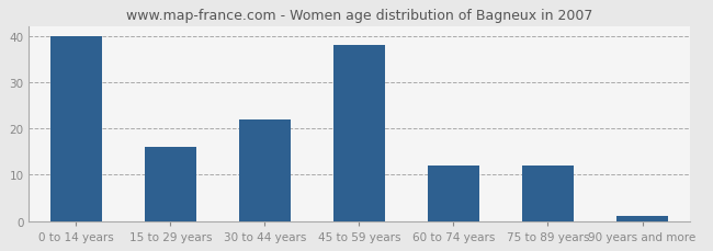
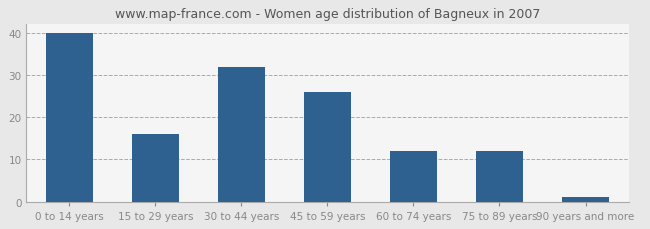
30 to 44 years: 22 -> 32
45 to 59 years: 38 -> 26
